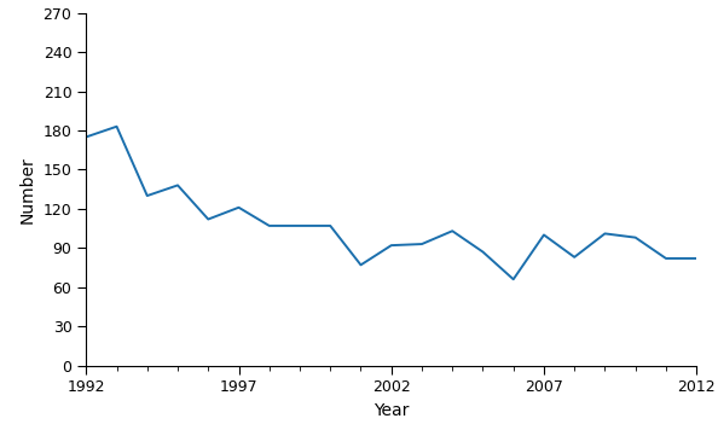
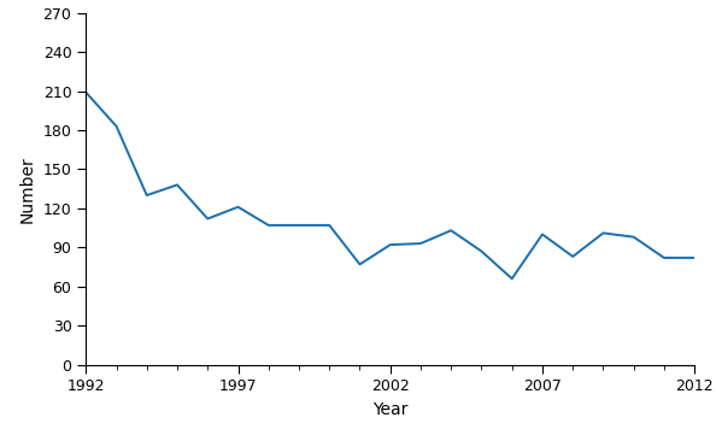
1992: 175 -> 209
